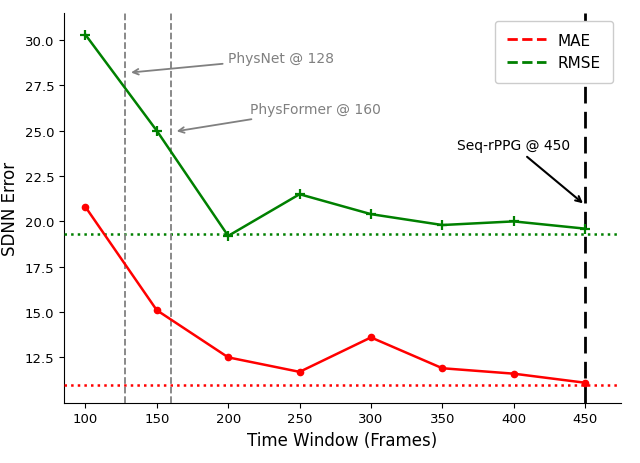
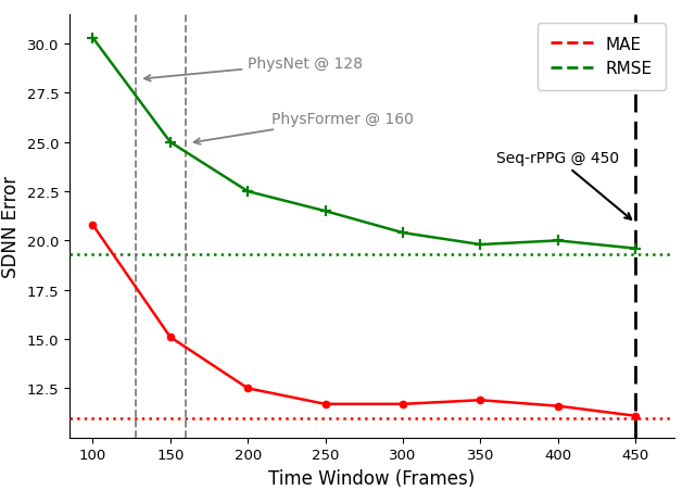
RMSE/200: 19.2 -> 22.5
MAE/300: 13.6 -> 11.7
